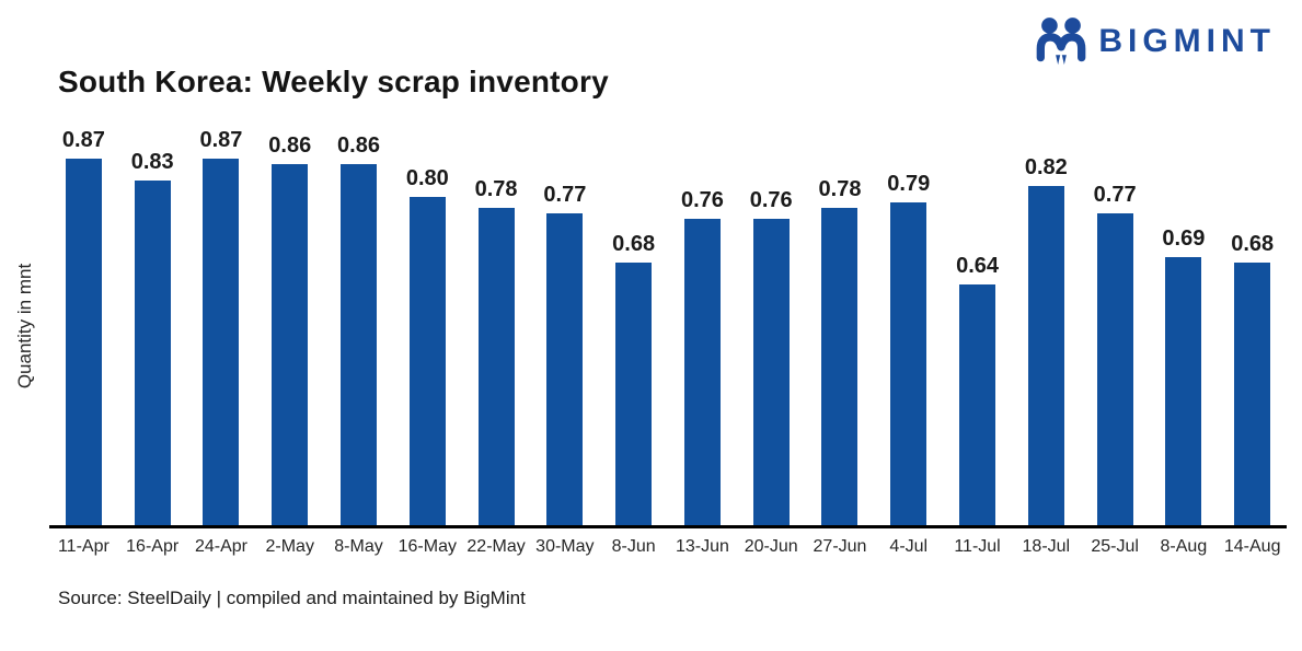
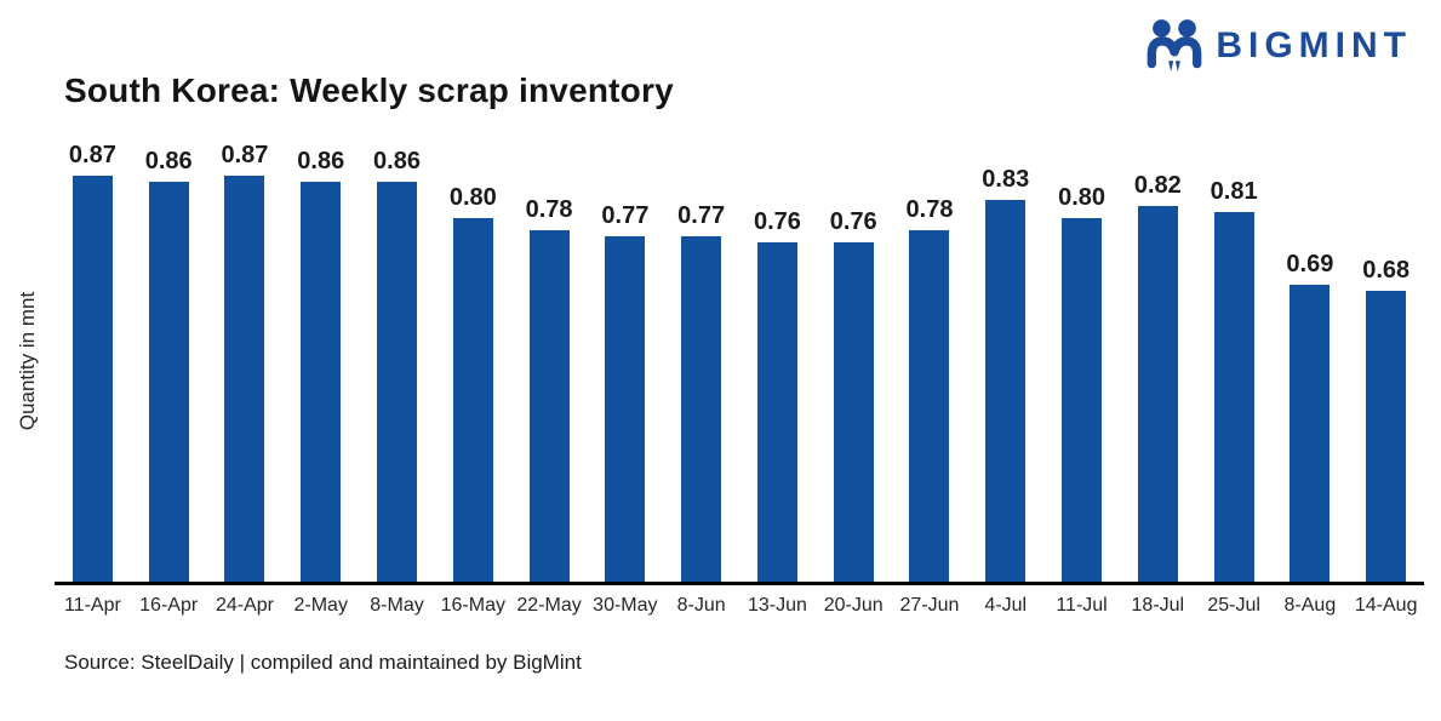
16-Apr: 0.83 -> 0.86
8-Jun: 0.68 -> 0.77
4-Jul: 0.79 -> 0.83
11-Jul: 0.64 -> 0.80
25-Jul: 0.77 -> 0.81
